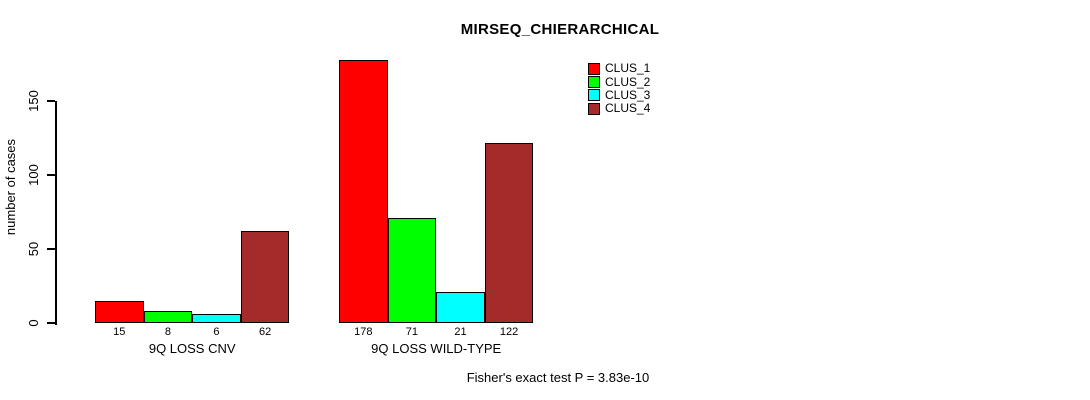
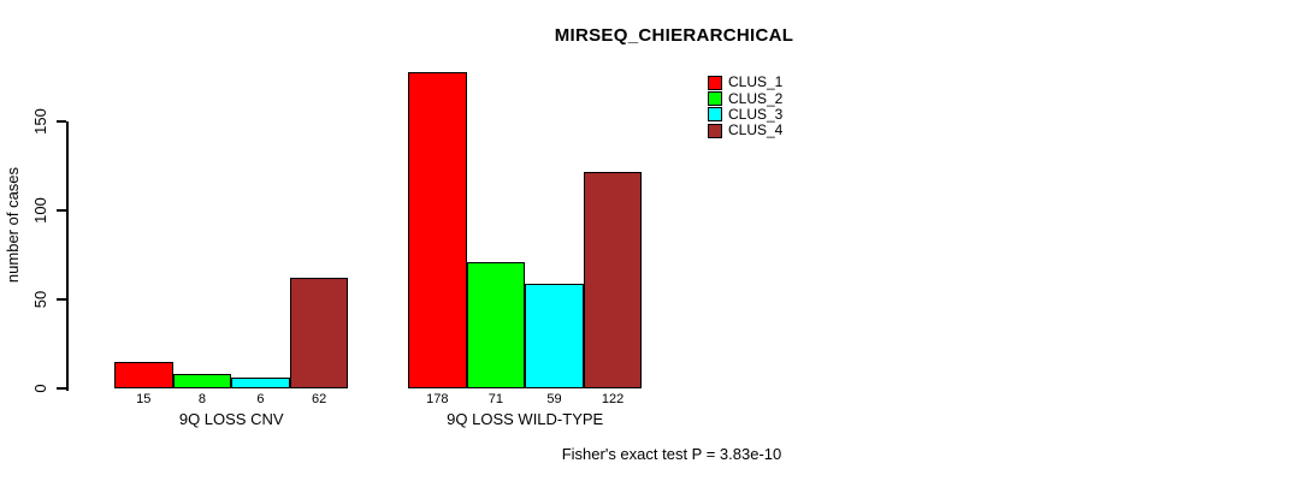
CLUS_3/9Q LOSS WILD-TYPE: 21 -> 59
